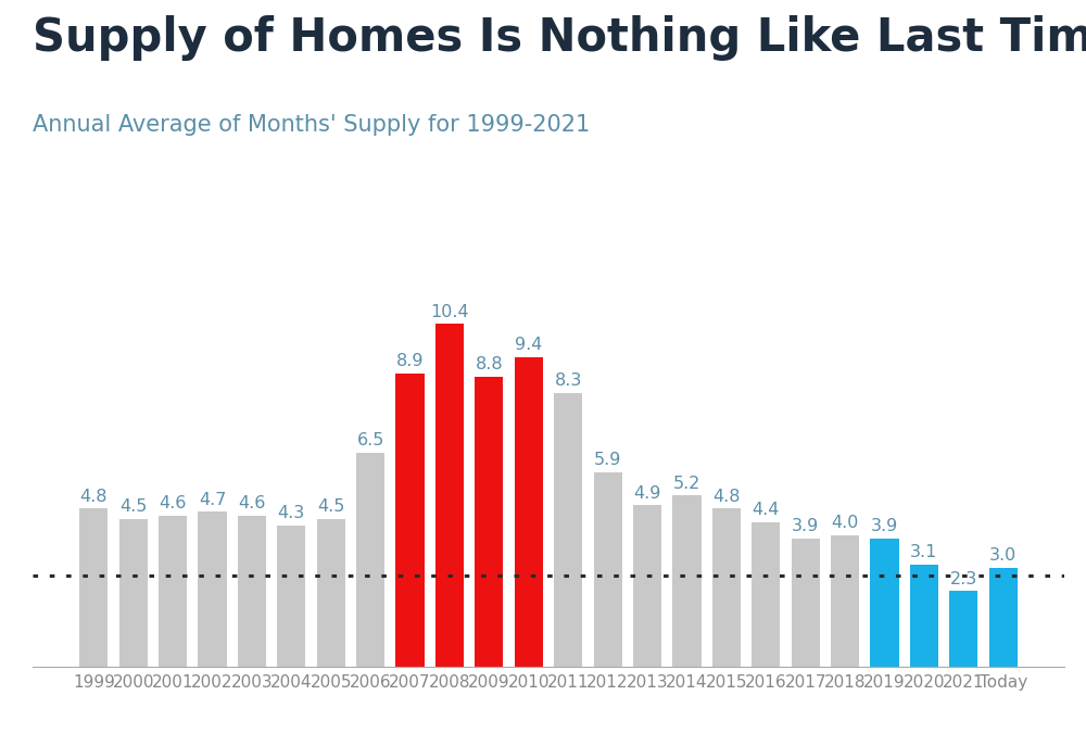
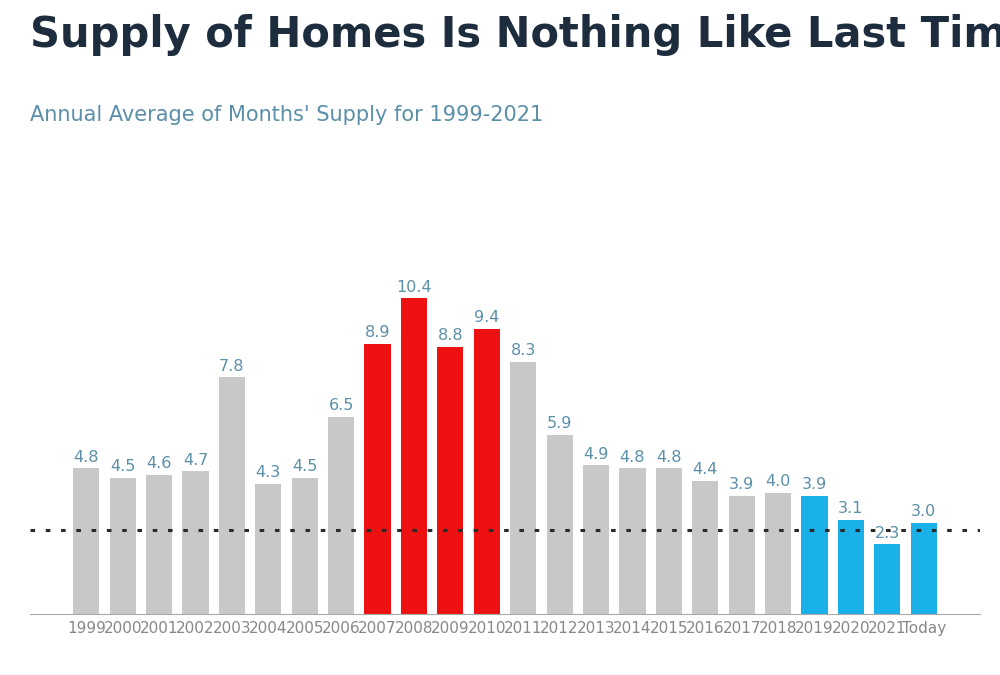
2003: 4.6 -> 7.8
2014: 5.2 -> 4.8
